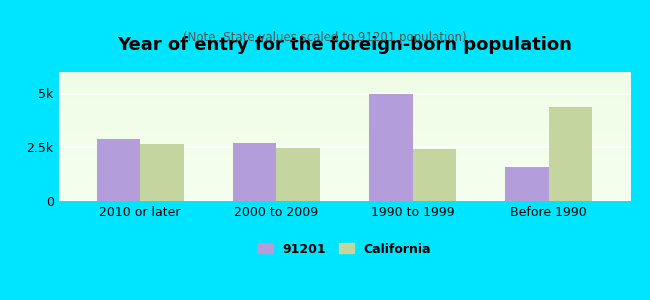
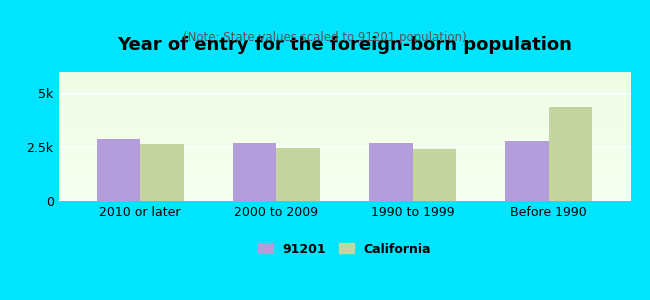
91201/1990 to 1999: 5.0k -> 2.7k
91201/Before 1990: 1.6k -> 2.8k
